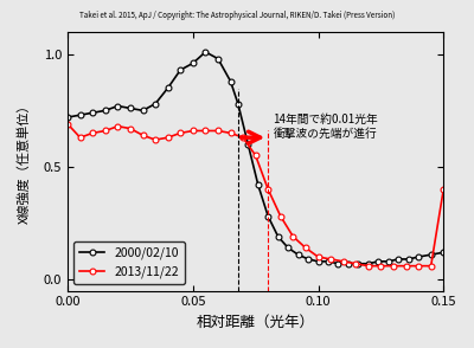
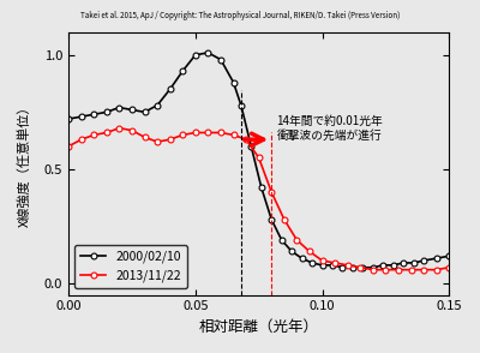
2013/11/22/0.00: 0.69 -> 0.60
2000/02/10/0.05: 0.96 -> 1.00
2013/11/22/0.15: 0.40 -> 0.07
